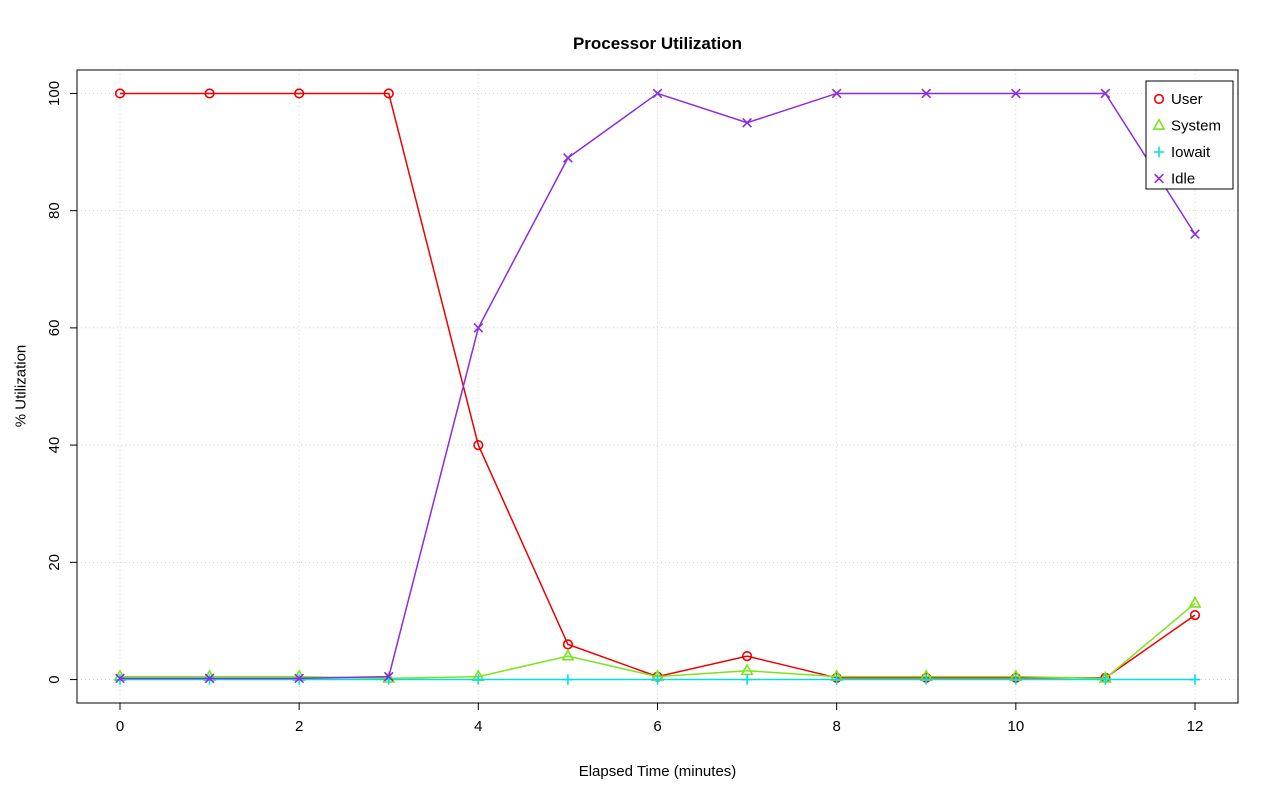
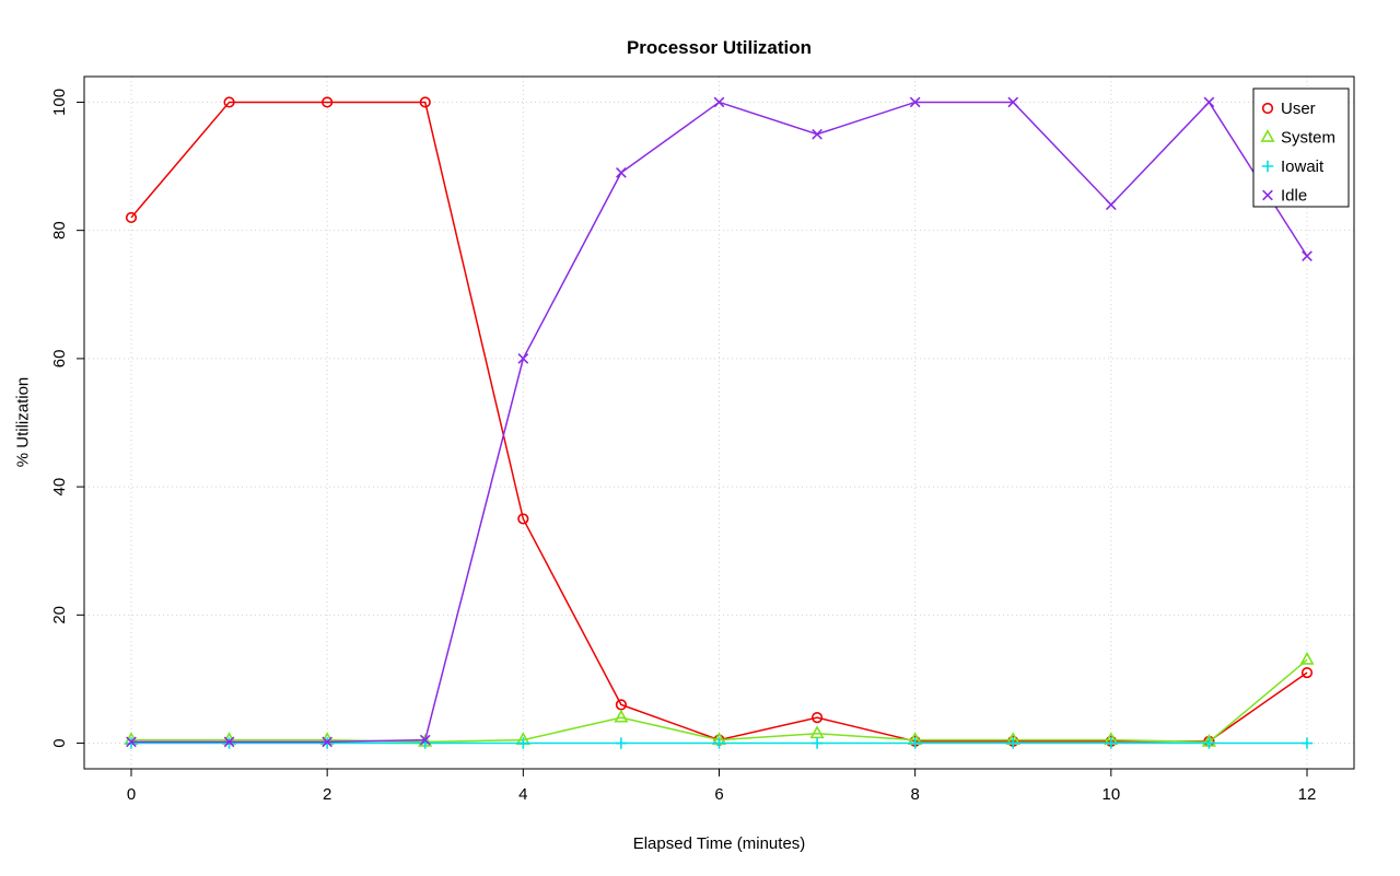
User/0: 100 -> 82
User/4: 40 -> 35
Idle/10: 100 -> 84
